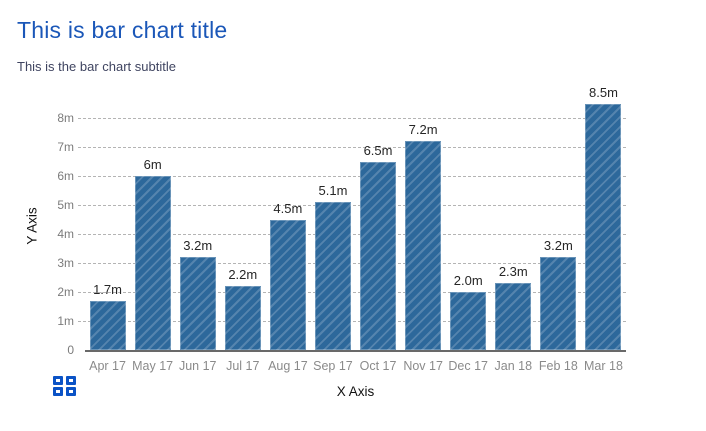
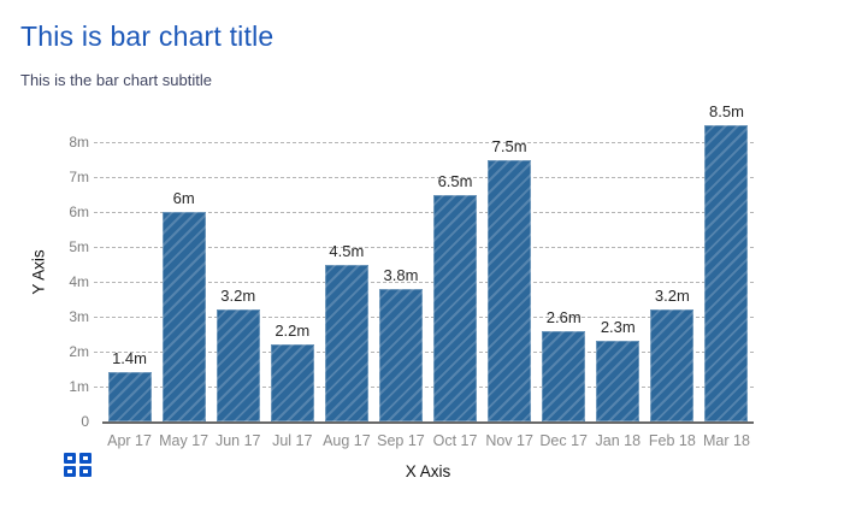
Apr 17: 1.7m -> 1.4m
Sep 17: 5.1m -> 3.8m
Nov 17: 7.2m -> 7.5m
Dec 17: 2.0m -> 2.6m
